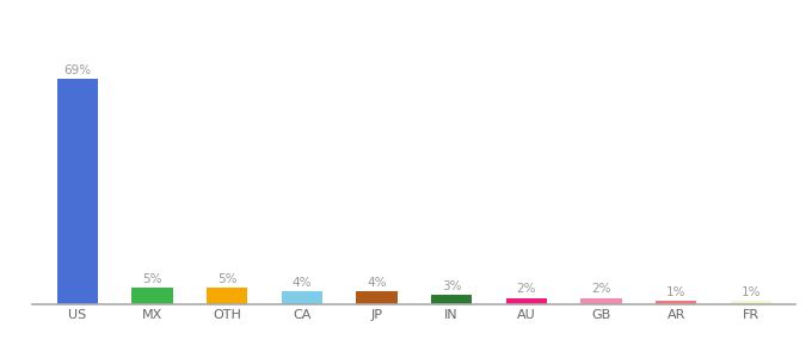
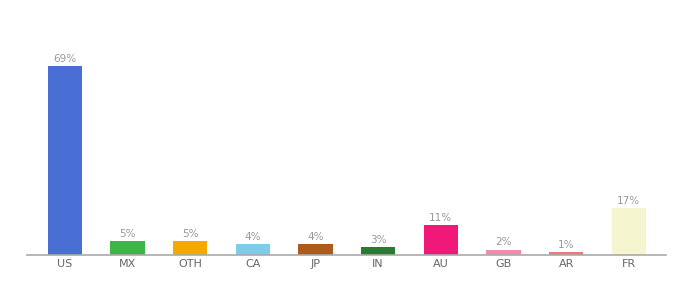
AU: 2% -> 11%
FR: 1% -> 17%
